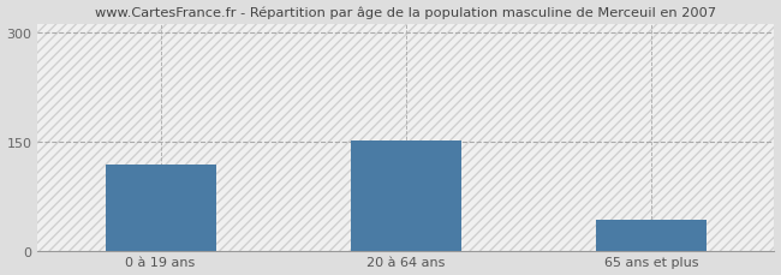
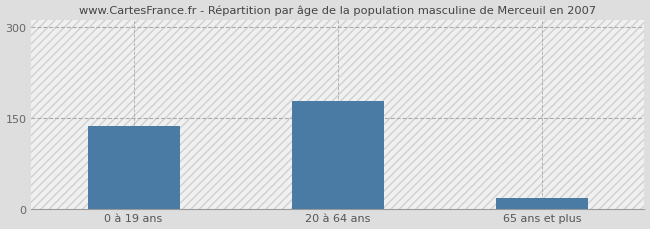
0 à 19 ans: 118 -> 136
20 à 64 ans: 152 -> 178
65 ans et plus: 42 -> 17
